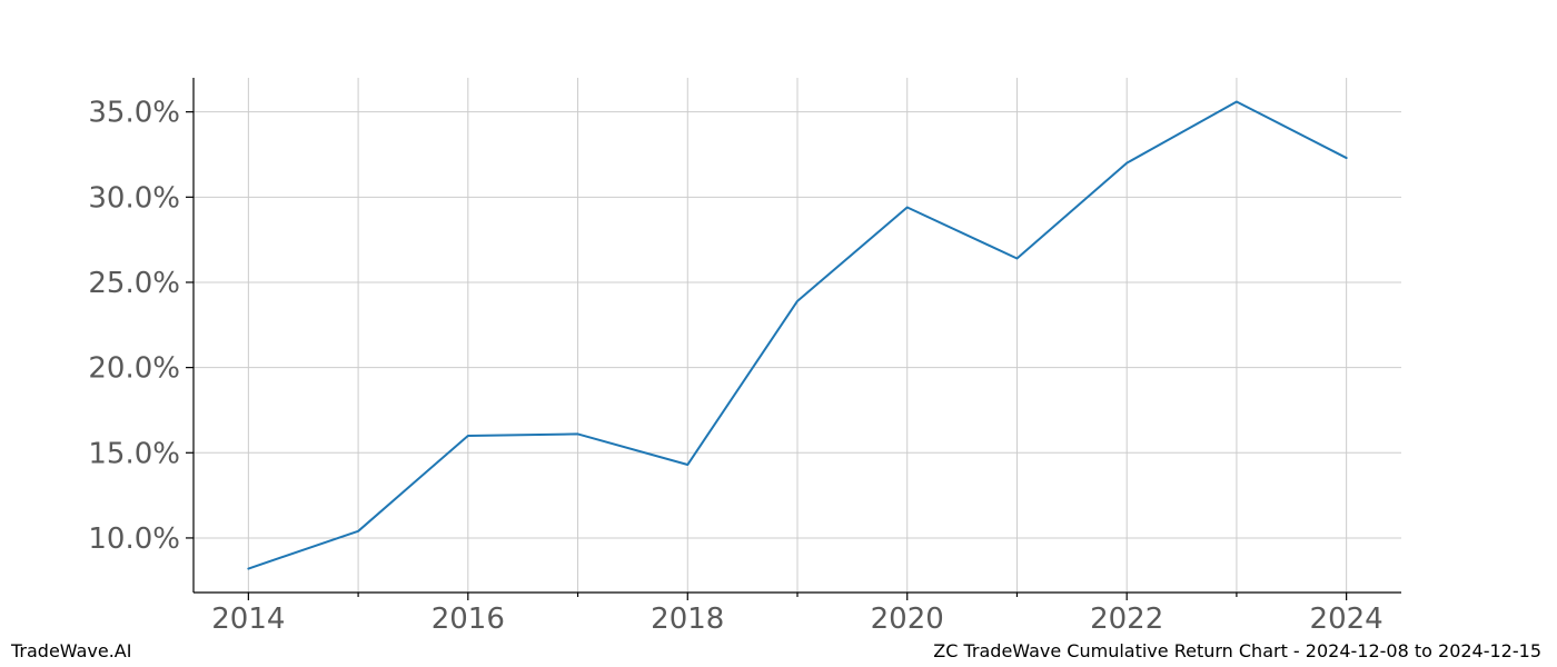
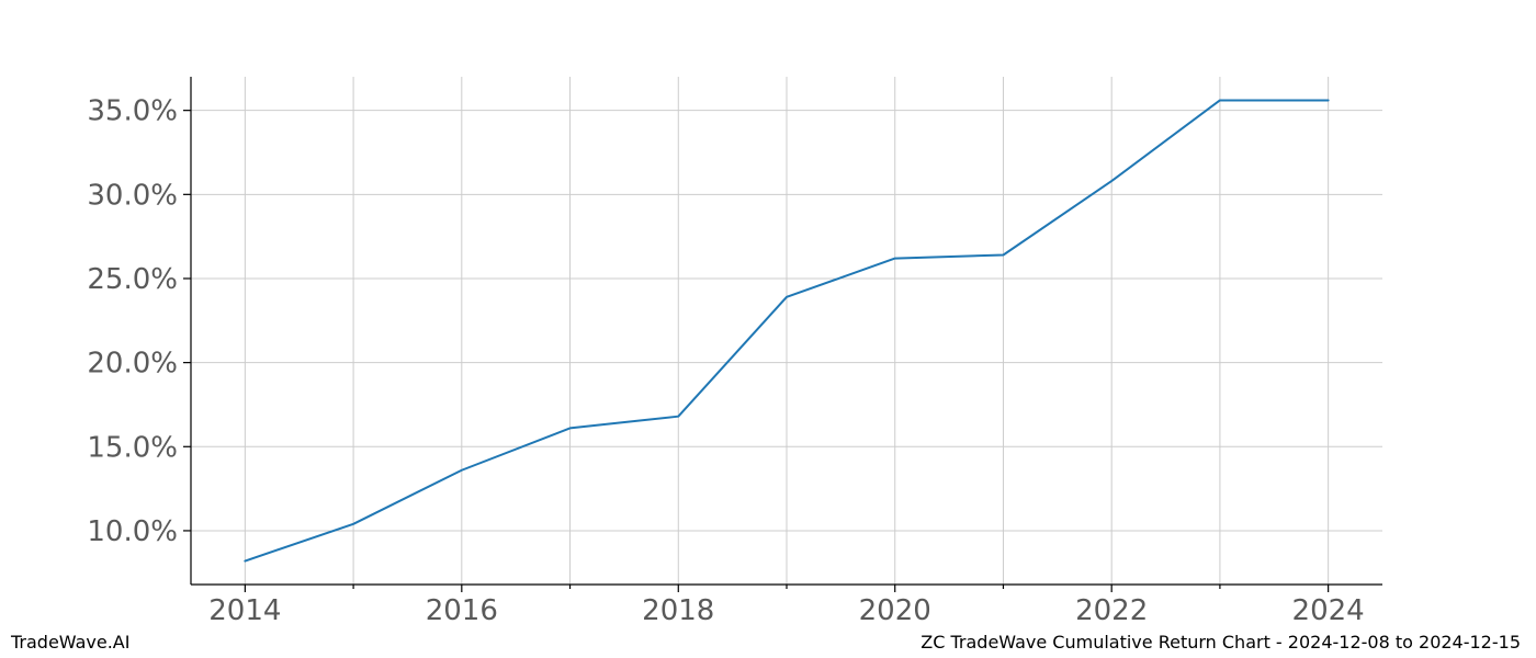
2016: 16.0% -> 13.6%
2018: 14.3% -> 16.8%
2020: 29.4% -> 26.2%
2022: 32.0% -> 30.8%
2024: 32.3% -> 35.6%
